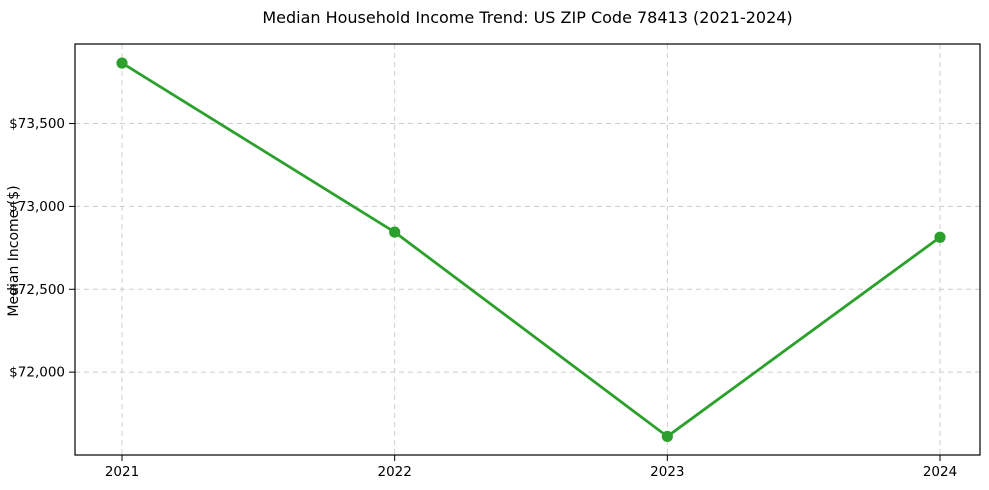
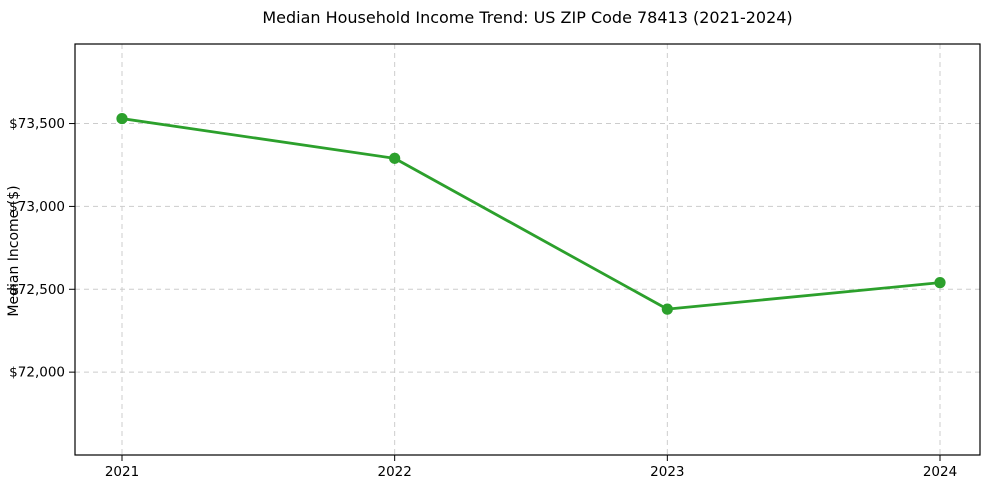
2021: $73860 -> $73530
2022: $72840 -> $73290
2023: $71610 -> $72380
2024: $72810 -> $72540
